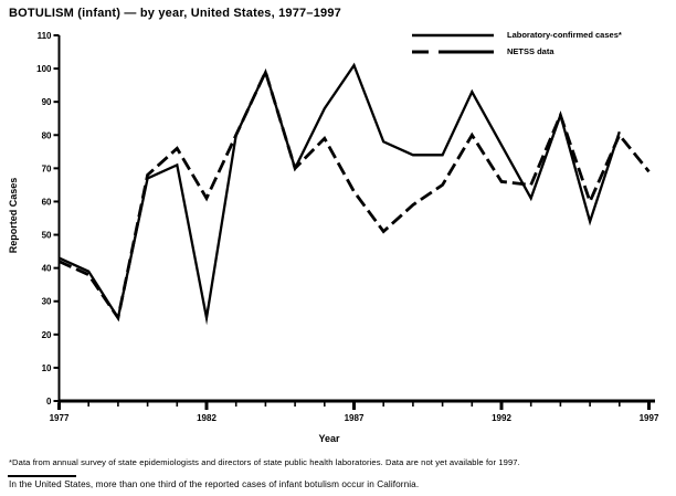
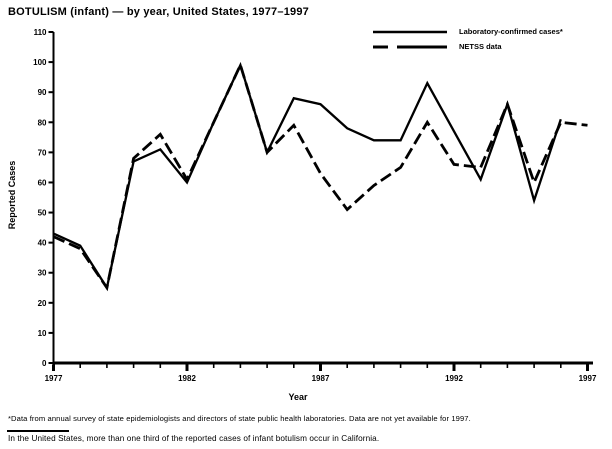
Laboratory-confirmed cases*/1982: 25 -> 60
Laboratory-confirmed cases*/1987: 101 -> 86
NETSS data/1997: 69 -> 79
